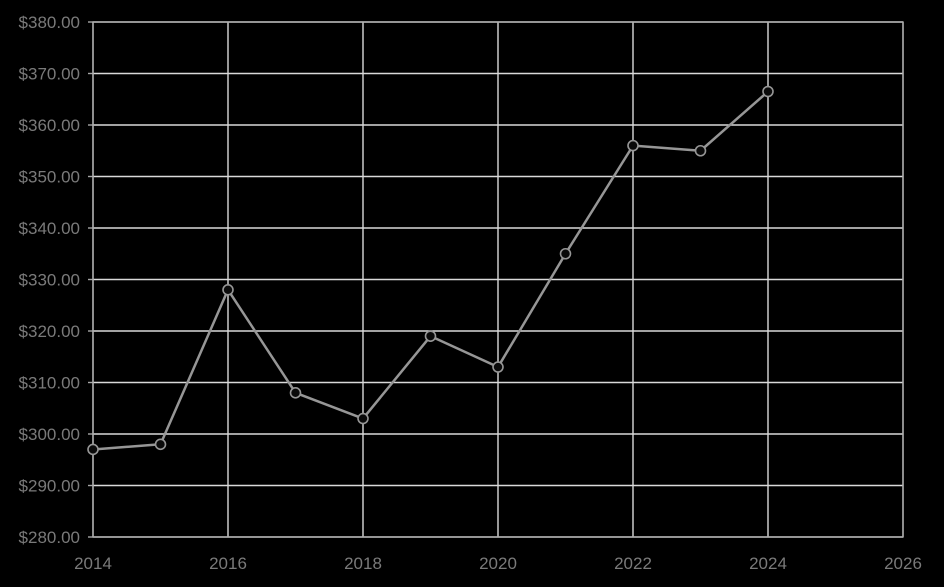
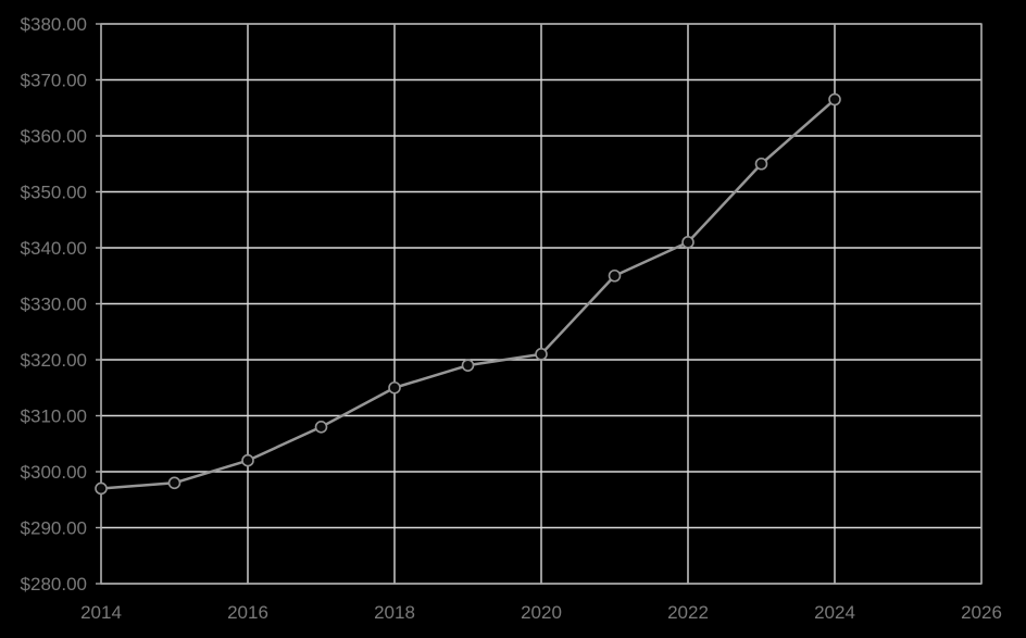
2016: $328 -> $302
2018: $303 -> $315
2020: $313 -> $321
2022: $356 -> $341
